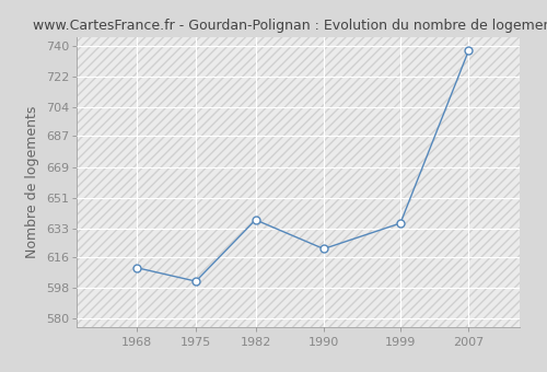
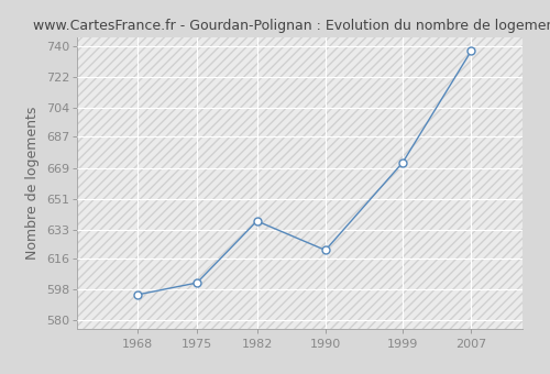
1968: 610 -> 595
1999: 636 -> 672
